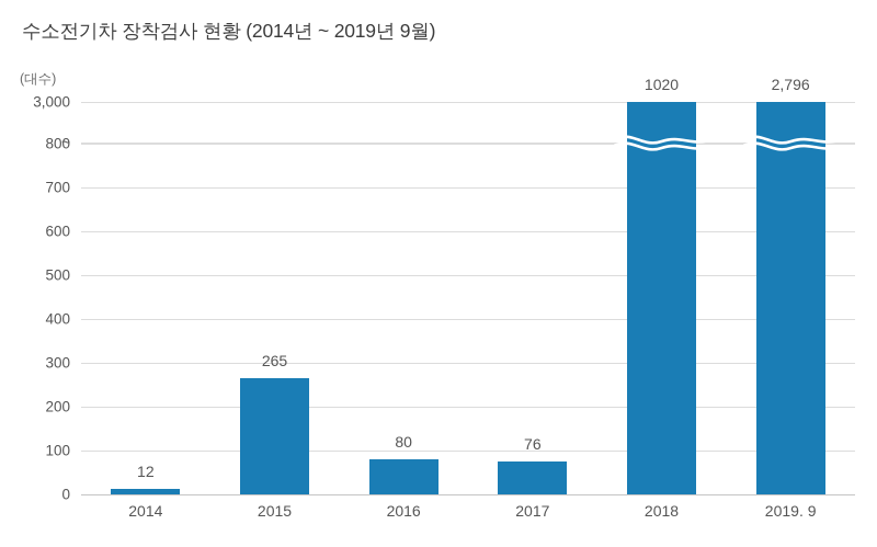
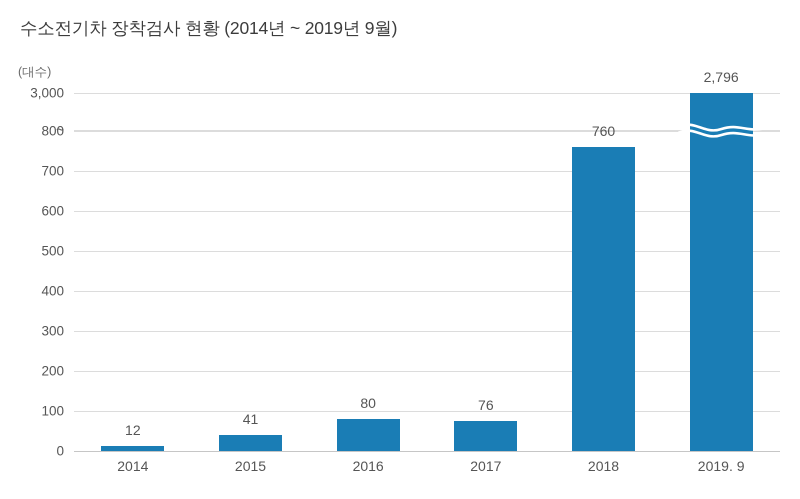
2015: 265 -> 41
2018: 1020 -> 760
